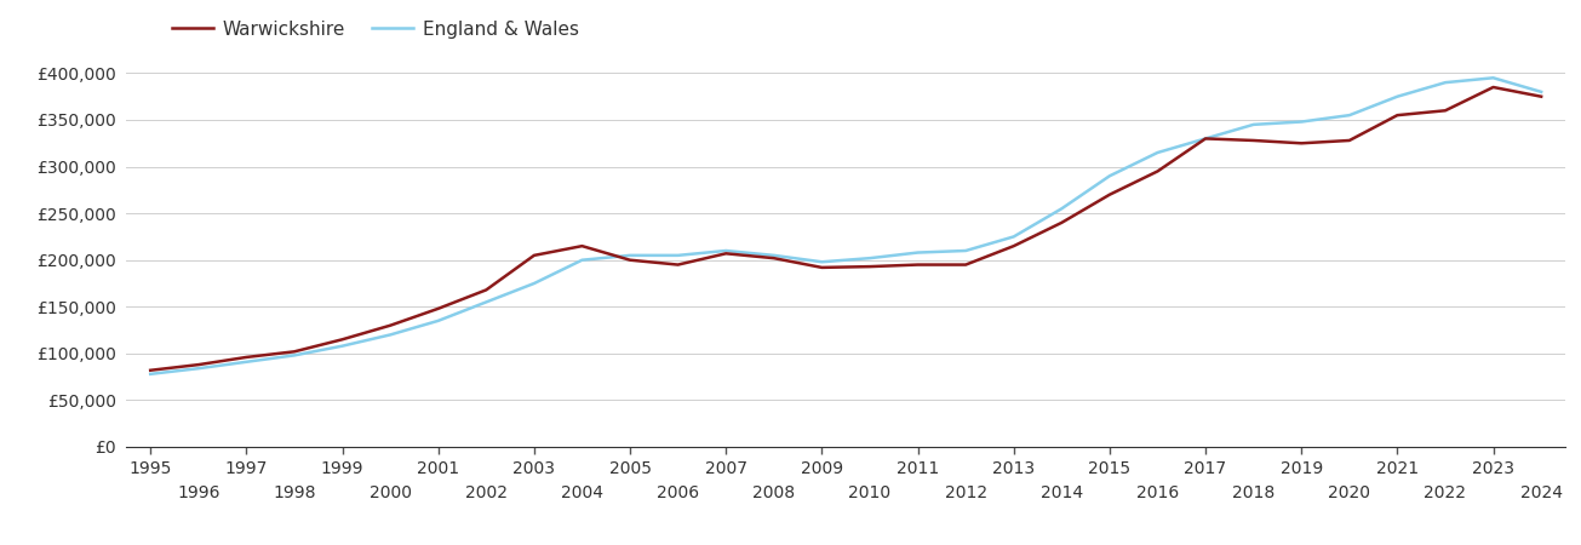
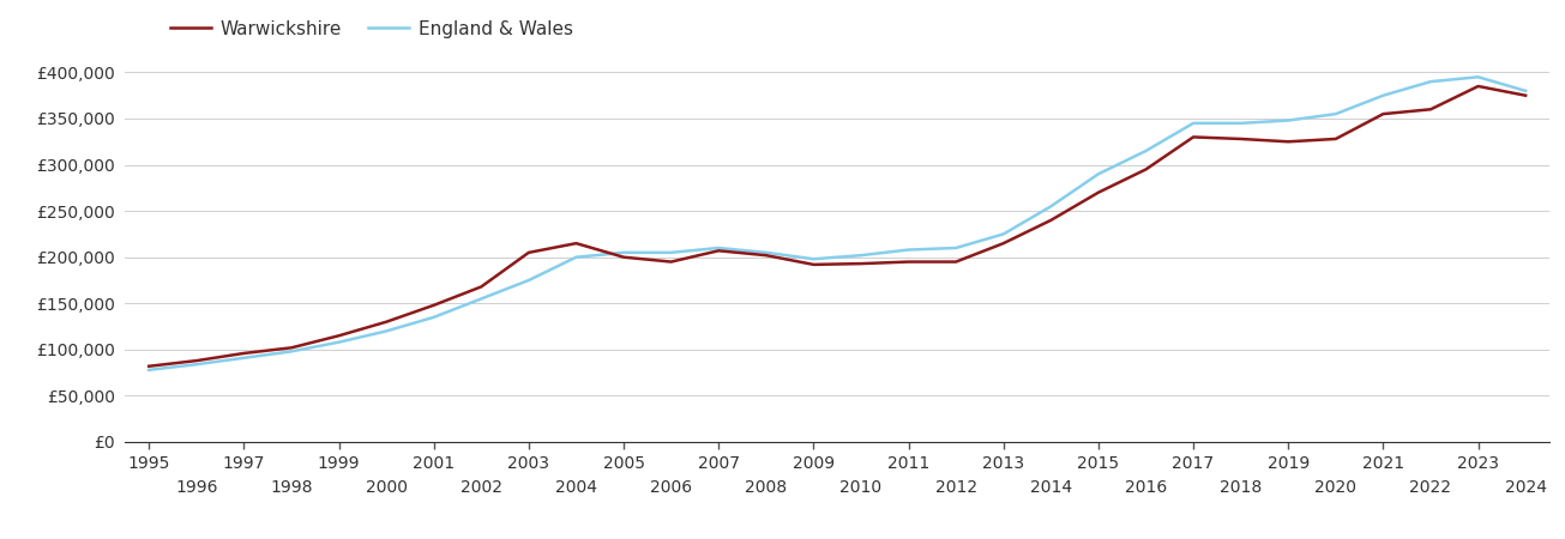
England & Wales/2017: £330,000 -> £345,000
